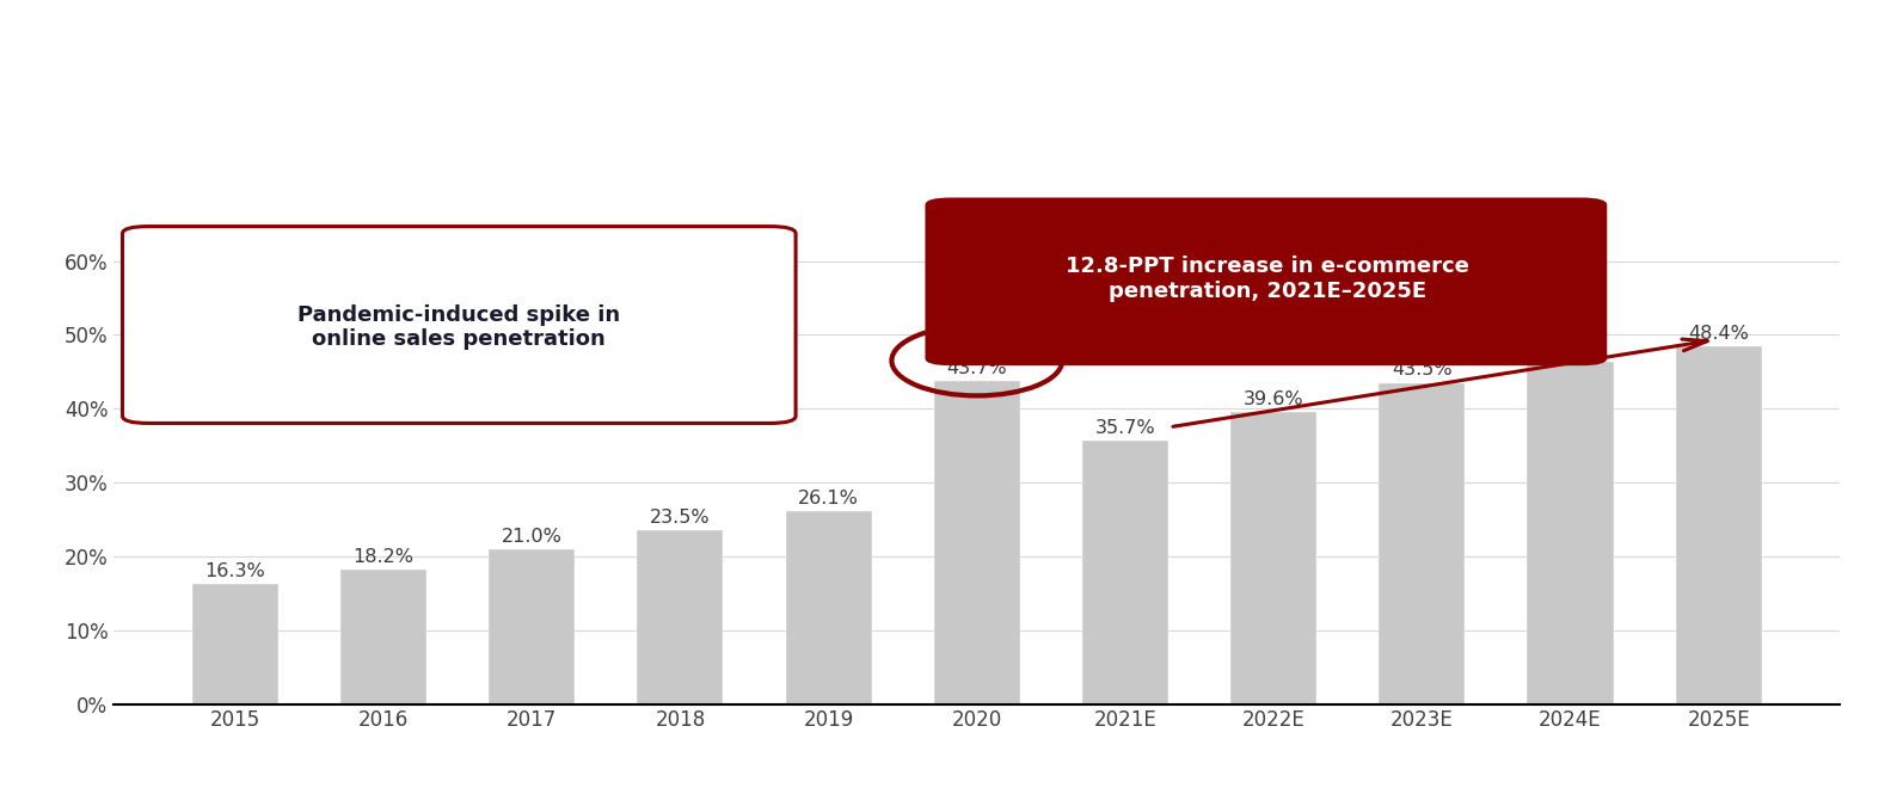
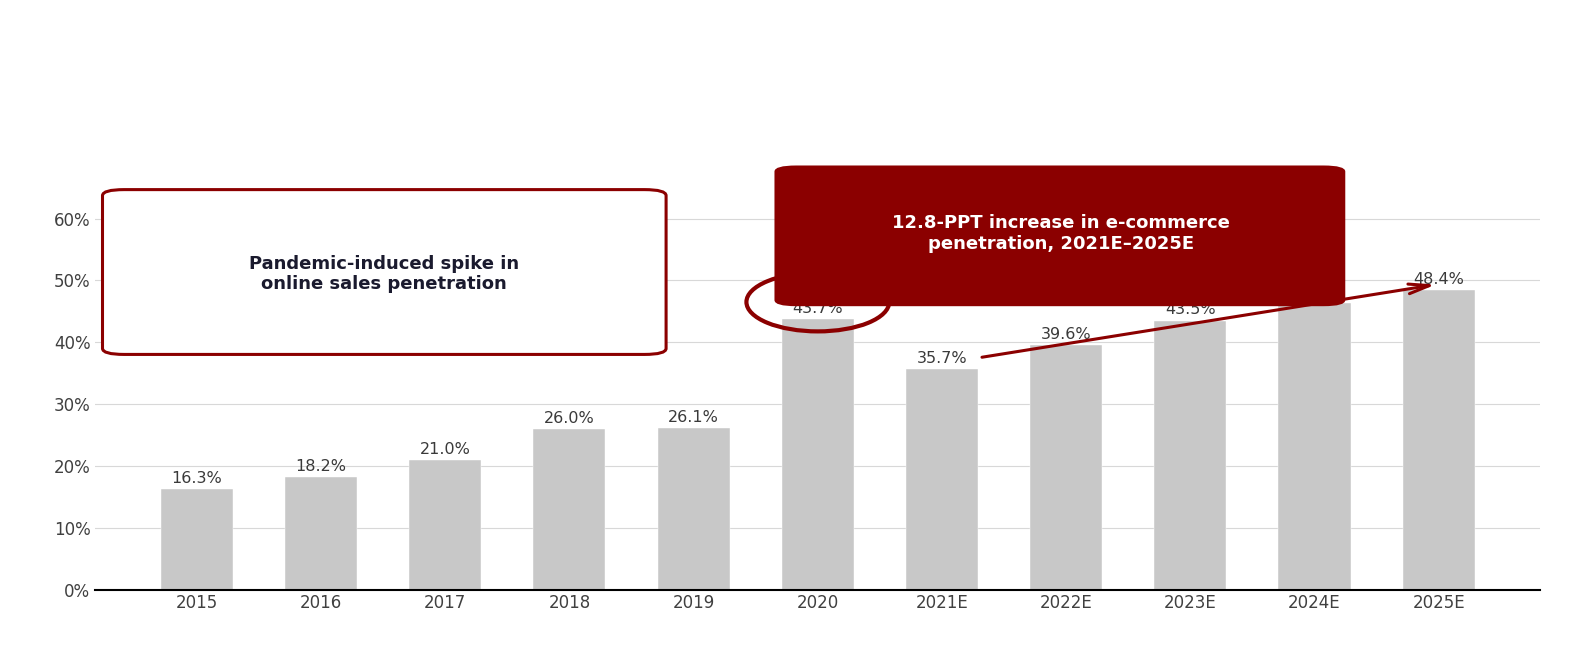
2018: 23.5% -> 26.0%
